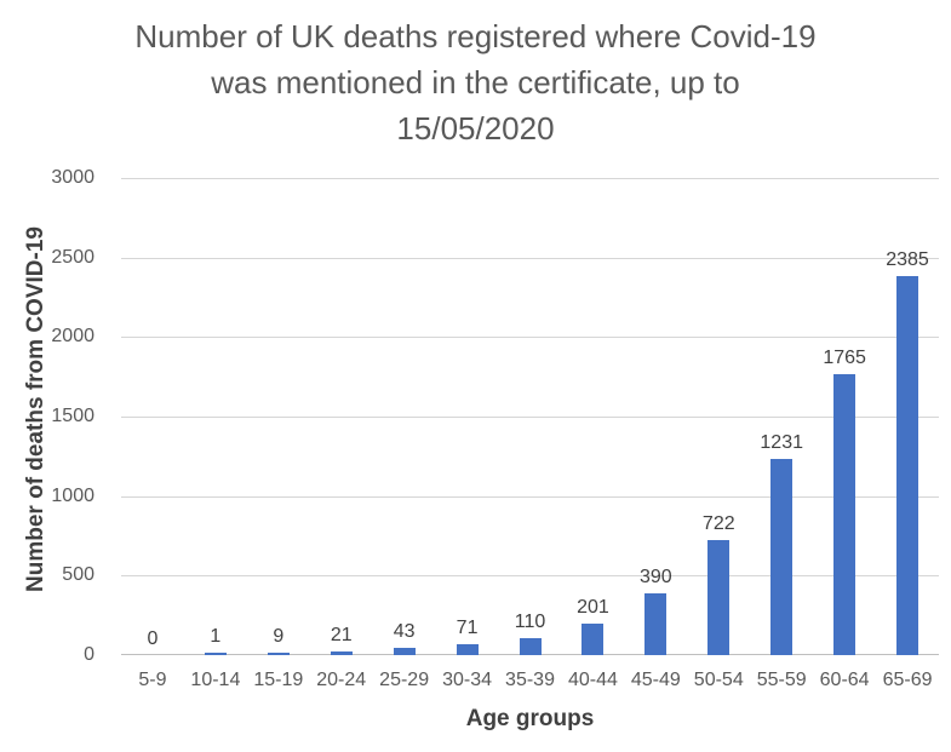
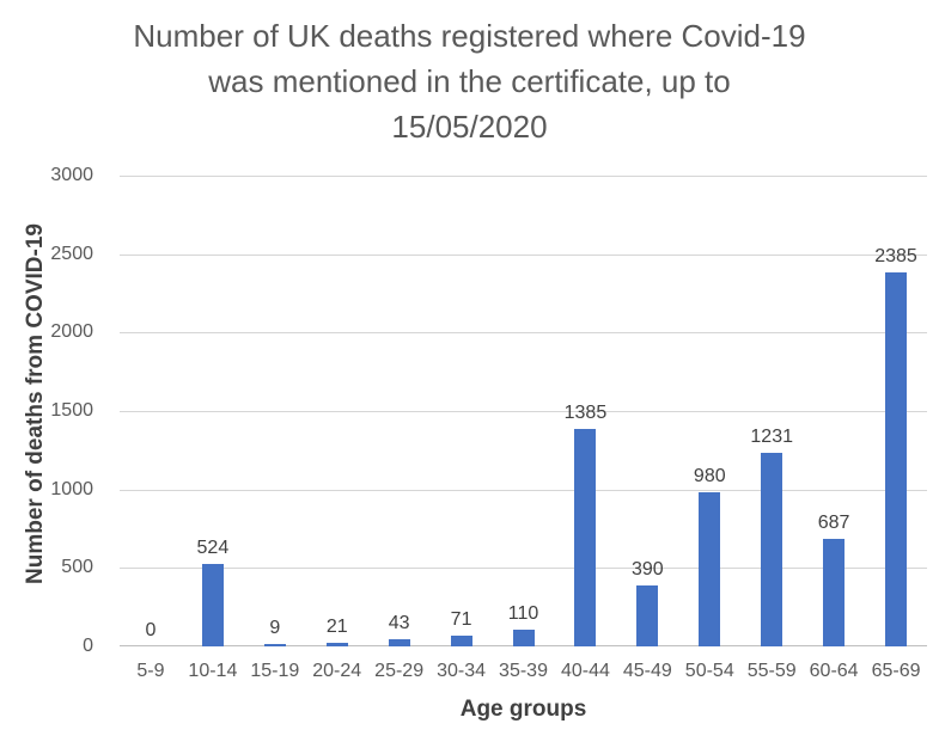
10-14: 1 -> 524
40-44: 201 -> 1385
50-54: 722 -> 980
60-64: 1765 -> 687
